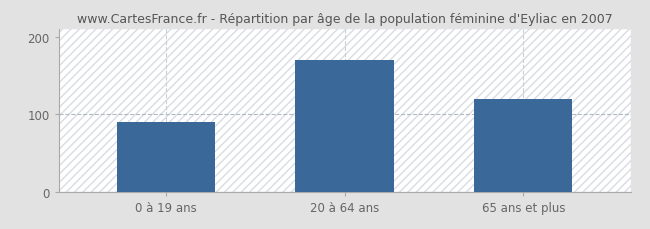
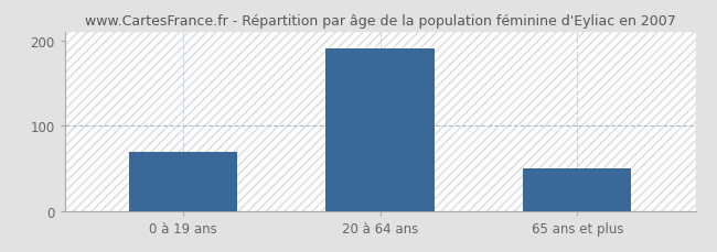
0 à 19 ans: 90 -> 70
20 à 64 ans: 170 -> 190
65 ans et plus: 120 -> 50
